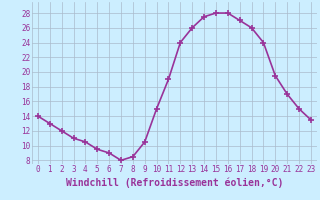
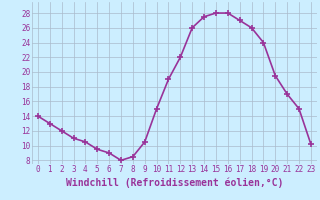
12: 24.0 -> 22.0
23: 13.5 -> 10.2
